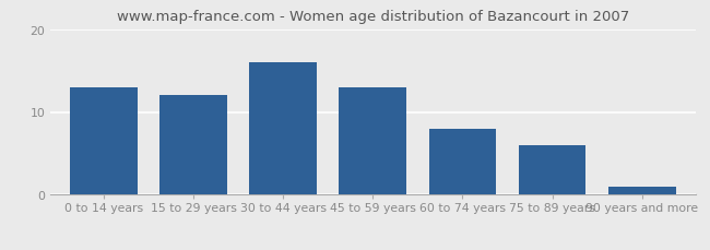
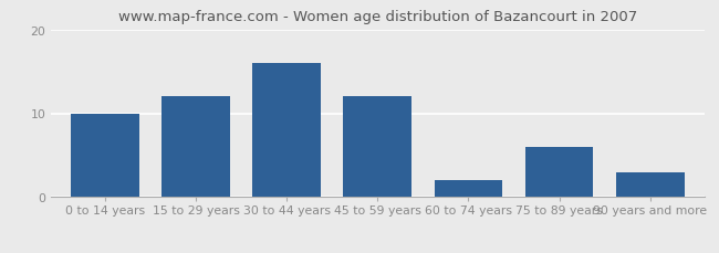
0 to 14 years: 13 -> 10
45 to 59 years: 13 -> 12
60 to 74 years: 8 -> 2
90 years and more: 1 -> 3
